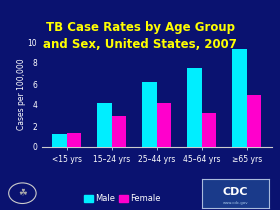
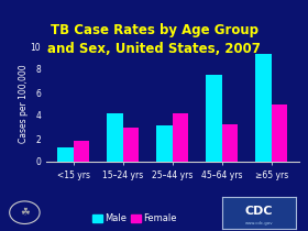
Female/<15 yrs: 1.3 -> 1.8
Male/25–44 yrs: 6.2 -> 3.1
